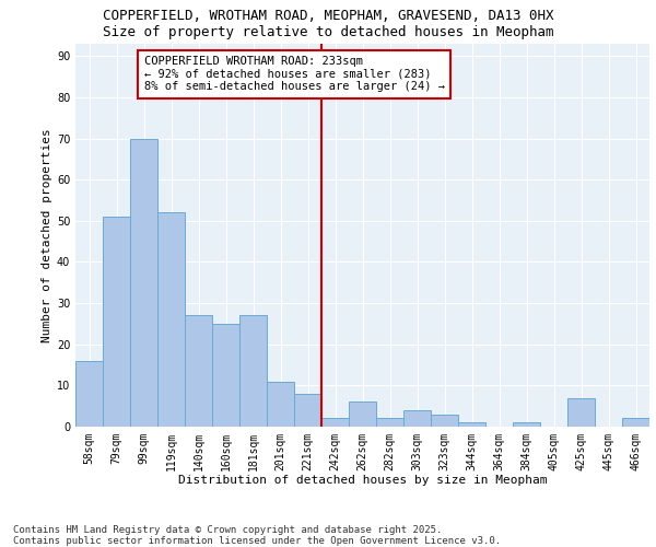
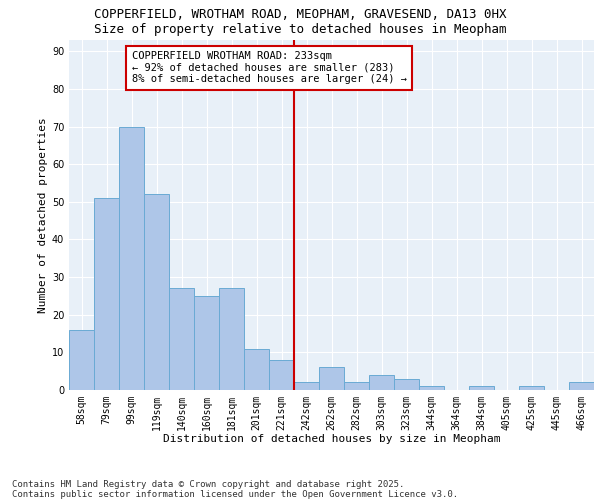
425sqm: 7 -> 1
